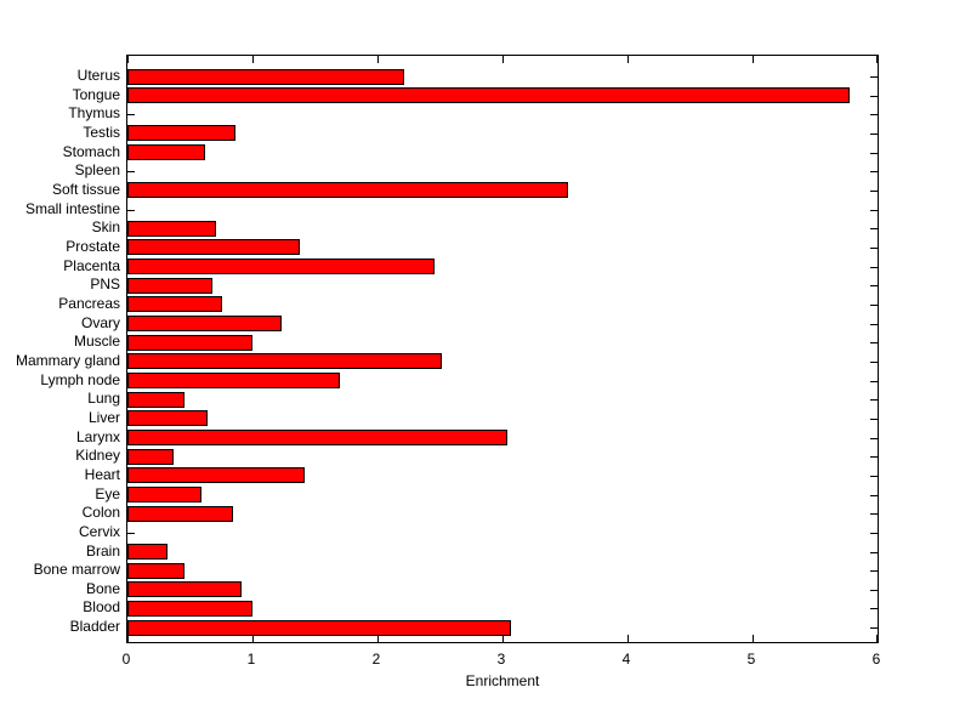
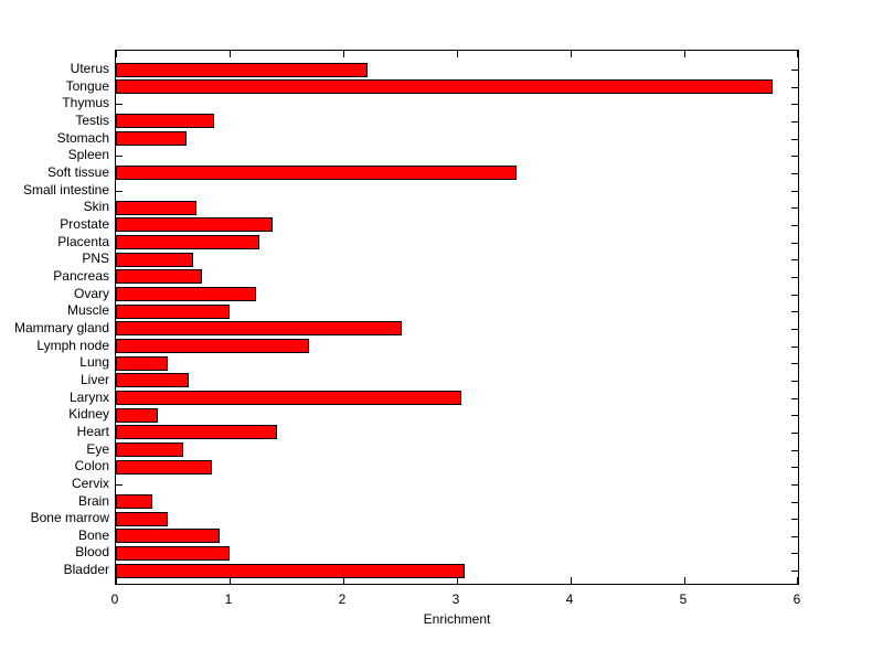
Placenta: 2.46 -> 1.26
